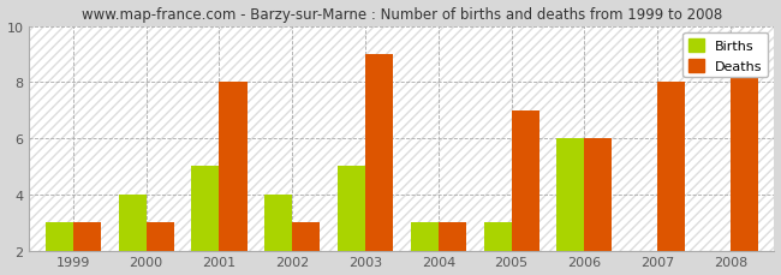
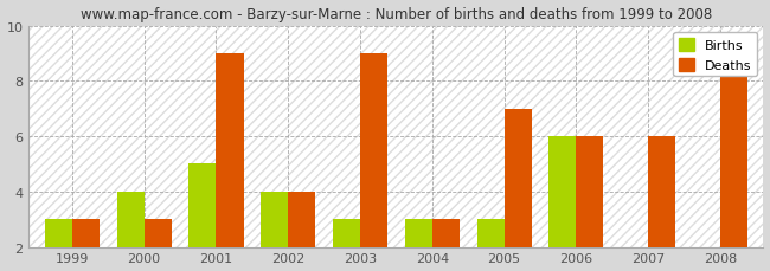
Deaths/2001: 8 -> 9
Deaths/2002: 3 -> 4
Births/2003: 5 -> 3
Deaths/2007: 8 -> 6
